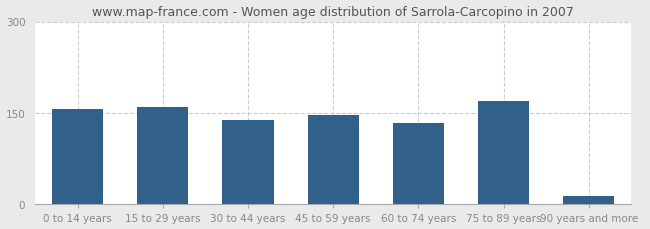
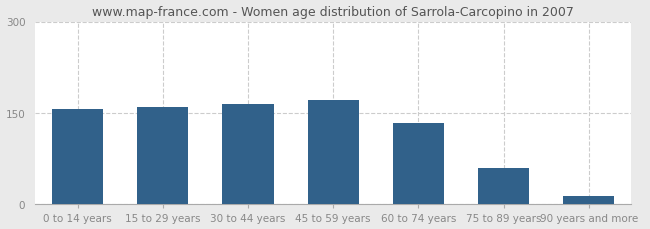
30 to 44 years: 138 -> 165
45 to 59 years: 146 -> 172
75 to 89 years: 170 -> 60
